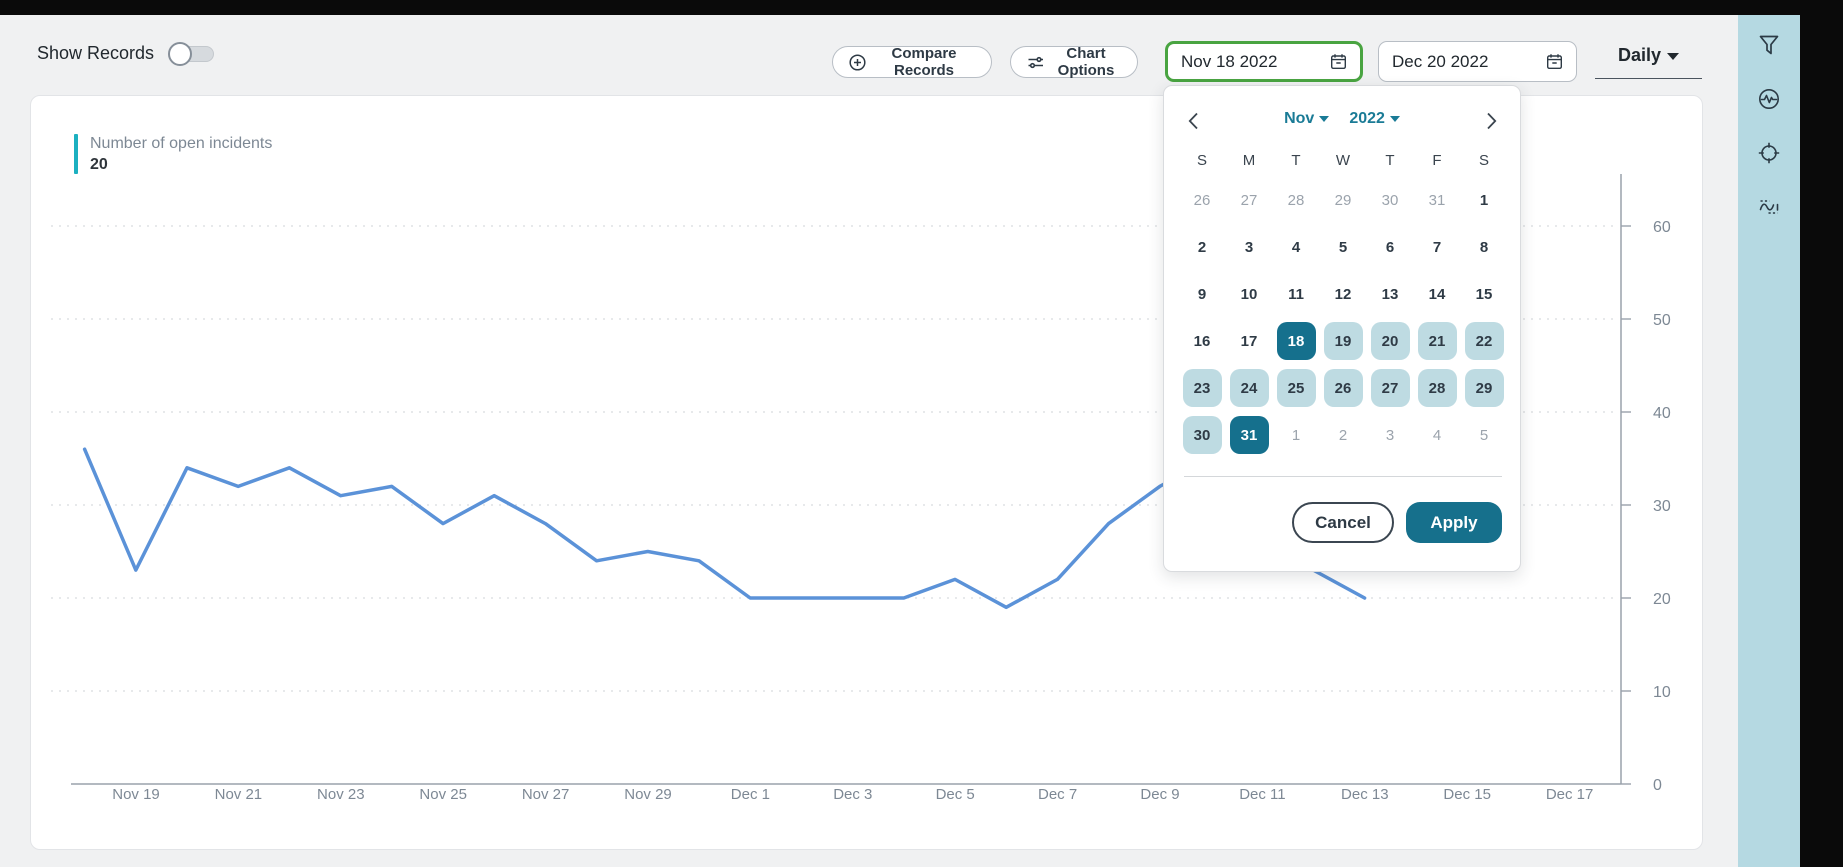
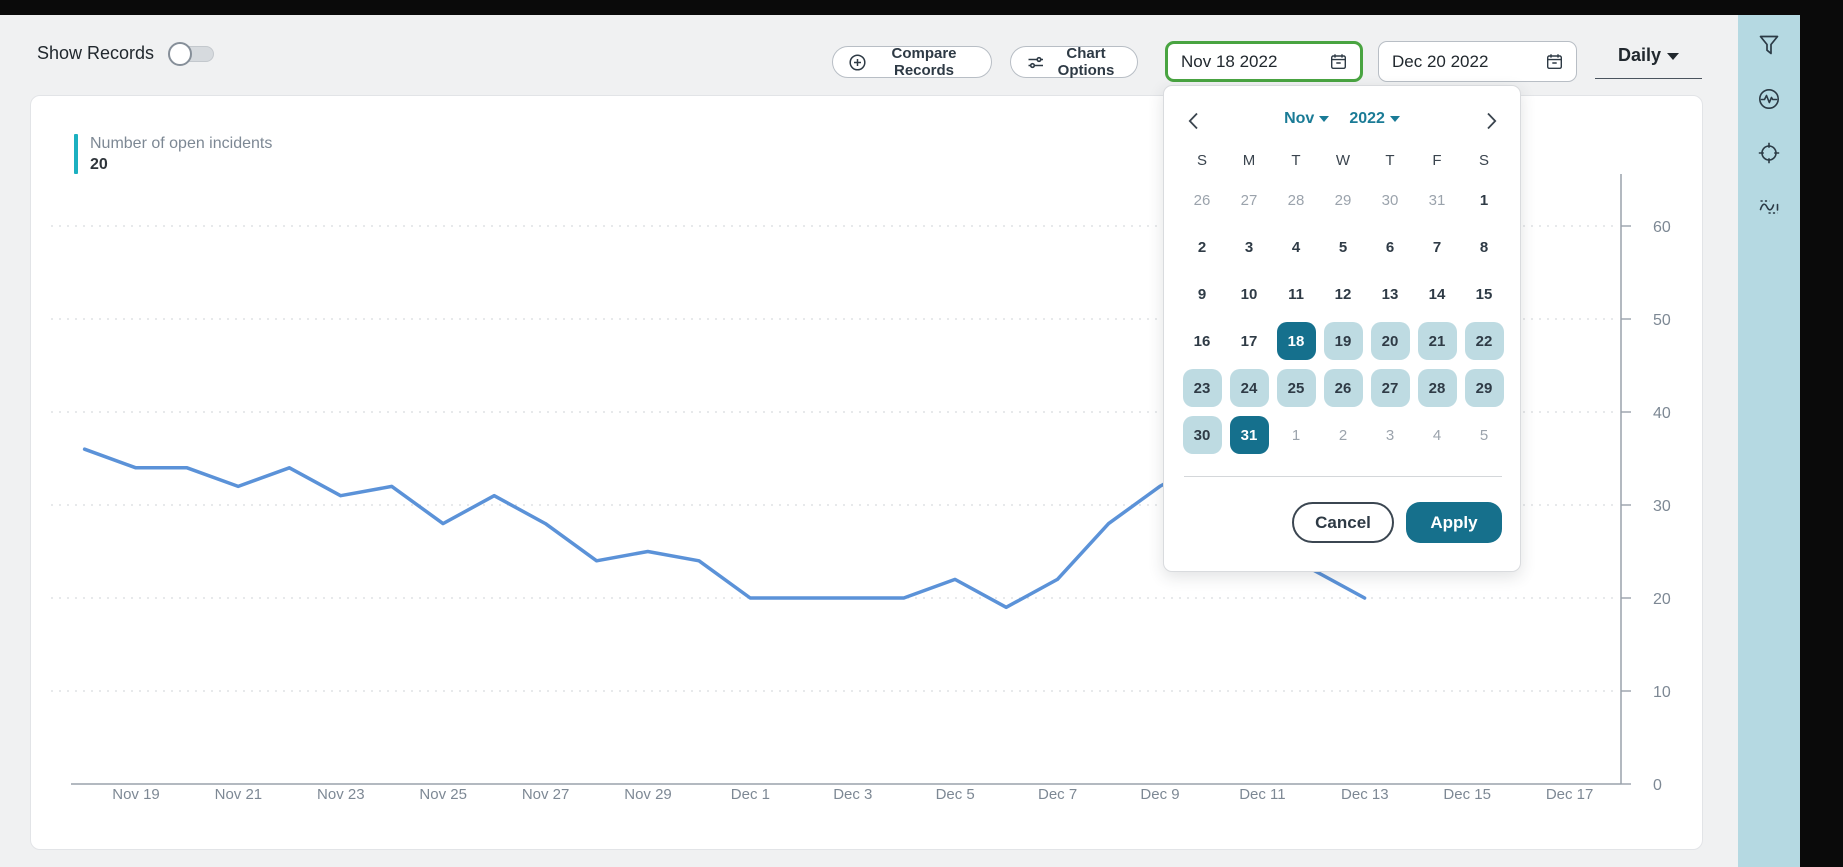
Nov 19: 23 -> 34
